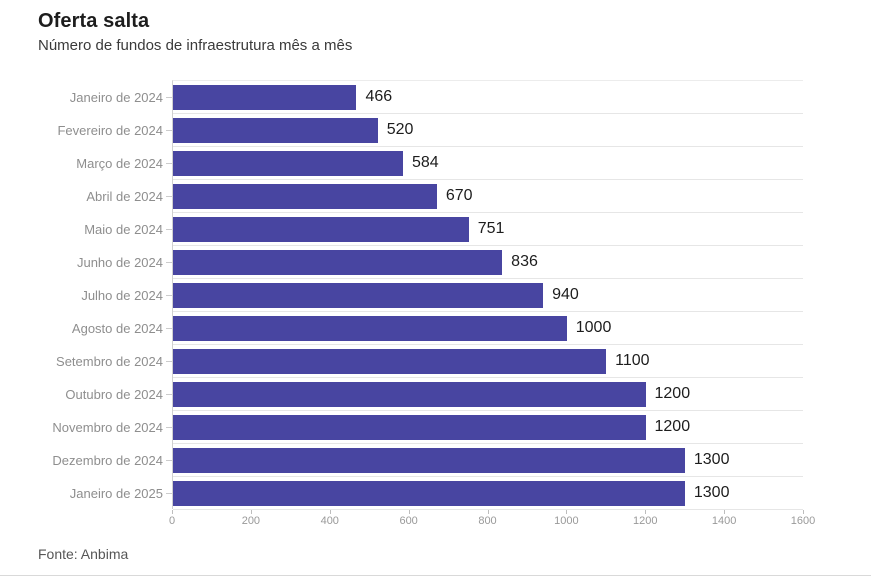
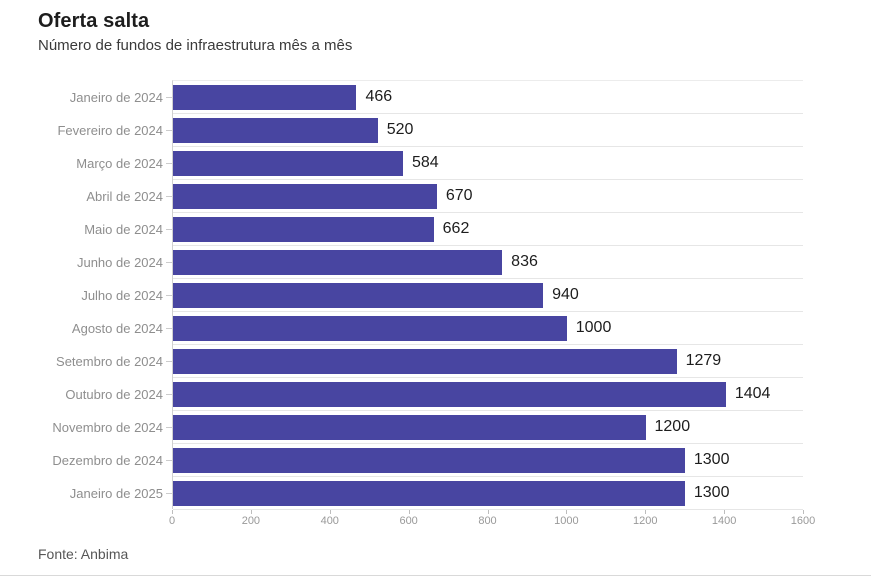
Maio de 2024: 751 -> 662
Setembro de 2024: 1100 -> 1279
Outubro de 2024: 1200 -> 1404
